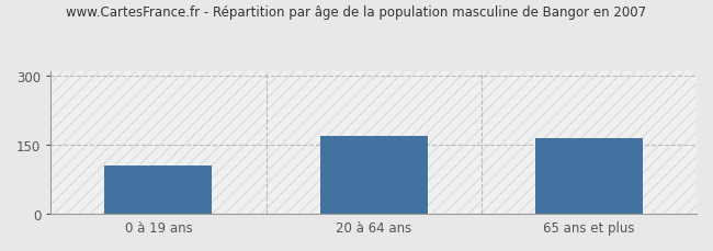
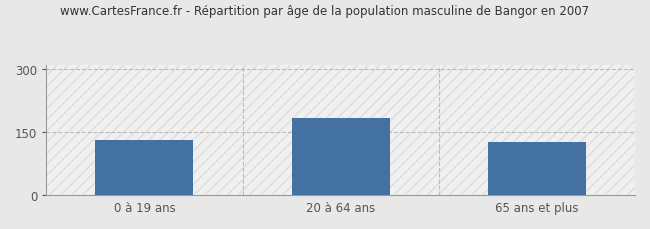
0 à 19 ans: 105 -> 132
20 à 64 ans: 170 -> 183
65 ans et plus: 165 -> 128
